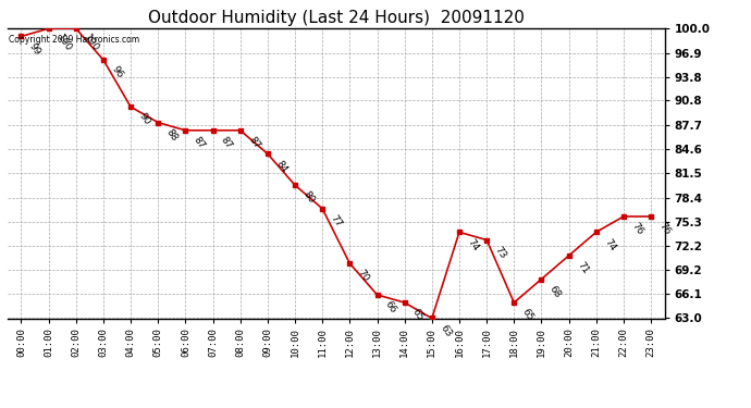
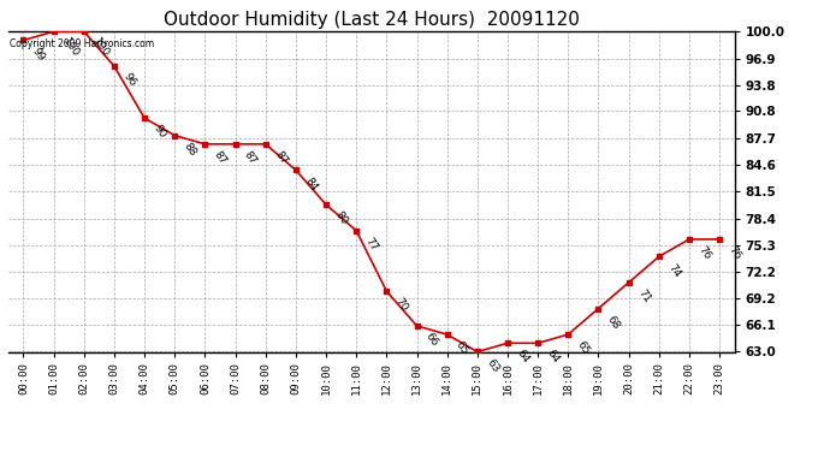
16:00: 74 -> 64
17:00: 73 -> 64
